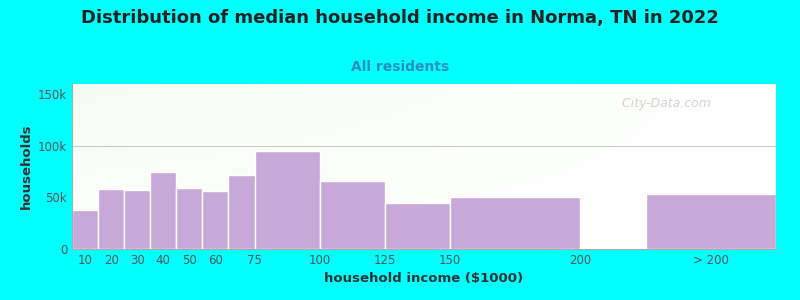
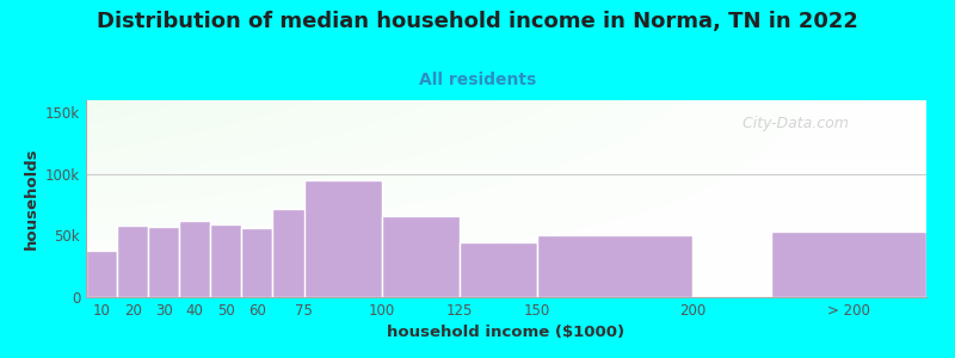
40: 75k -> 62k
